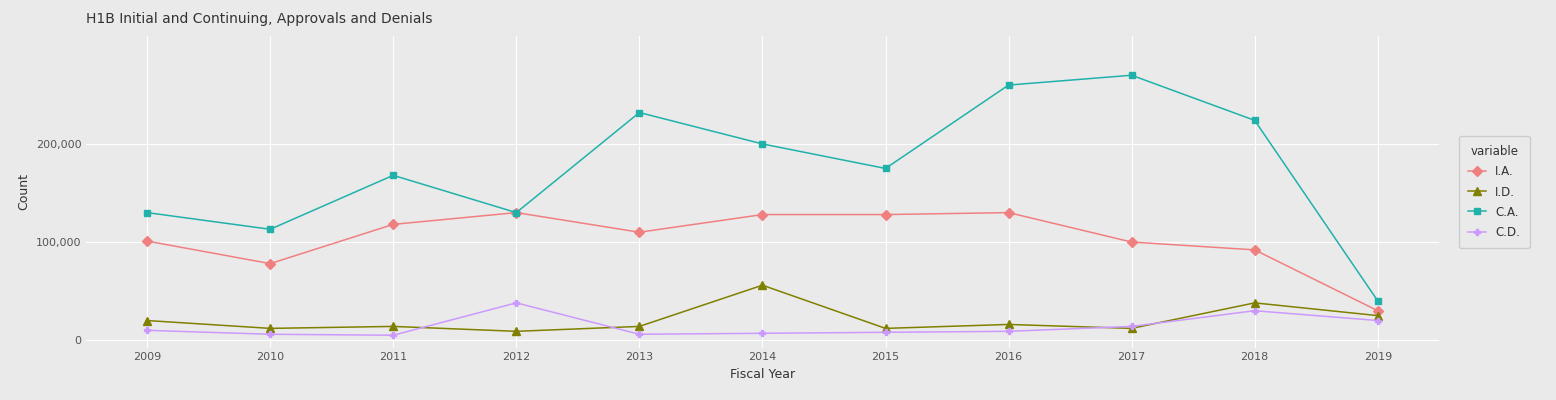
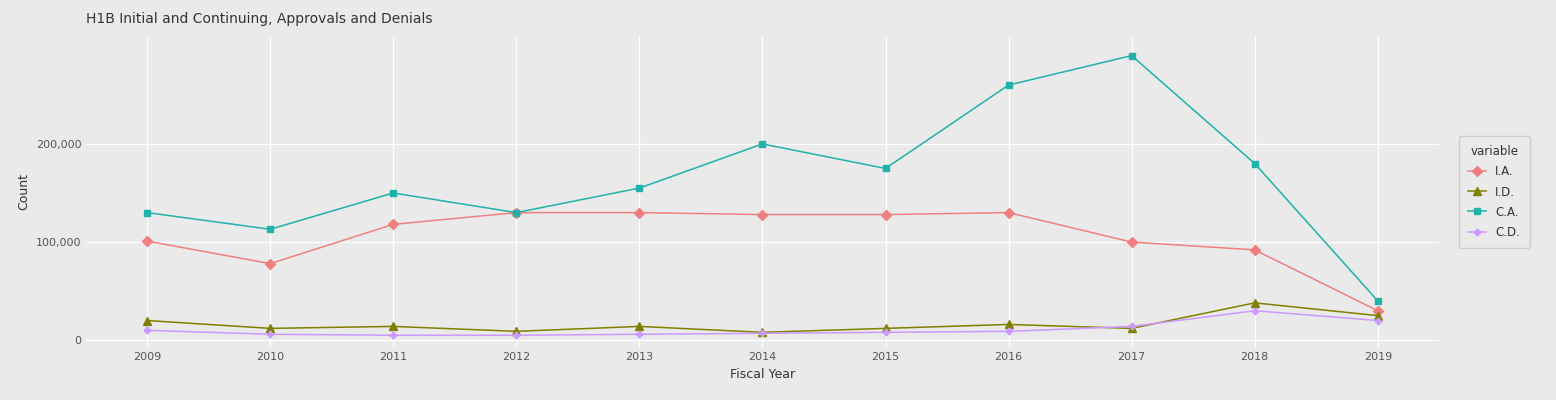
C.A./2011: 168,000 -> 150,000
C.D./2012: 38,000 -> 5,000
I.A./2013: 110,000 -> 130,000
C.A./2013: 232,000 -> 155,000
I.D./2014: 56,000 -> 8,000
C.A./2017: 270,000 -> 290,000
C.A./2018: 224,000 -> 180,000
